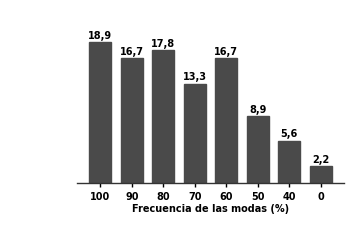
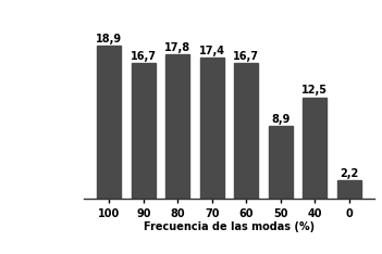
70: 13,3 -> 17,4
40: 5,6 -> 12,5
